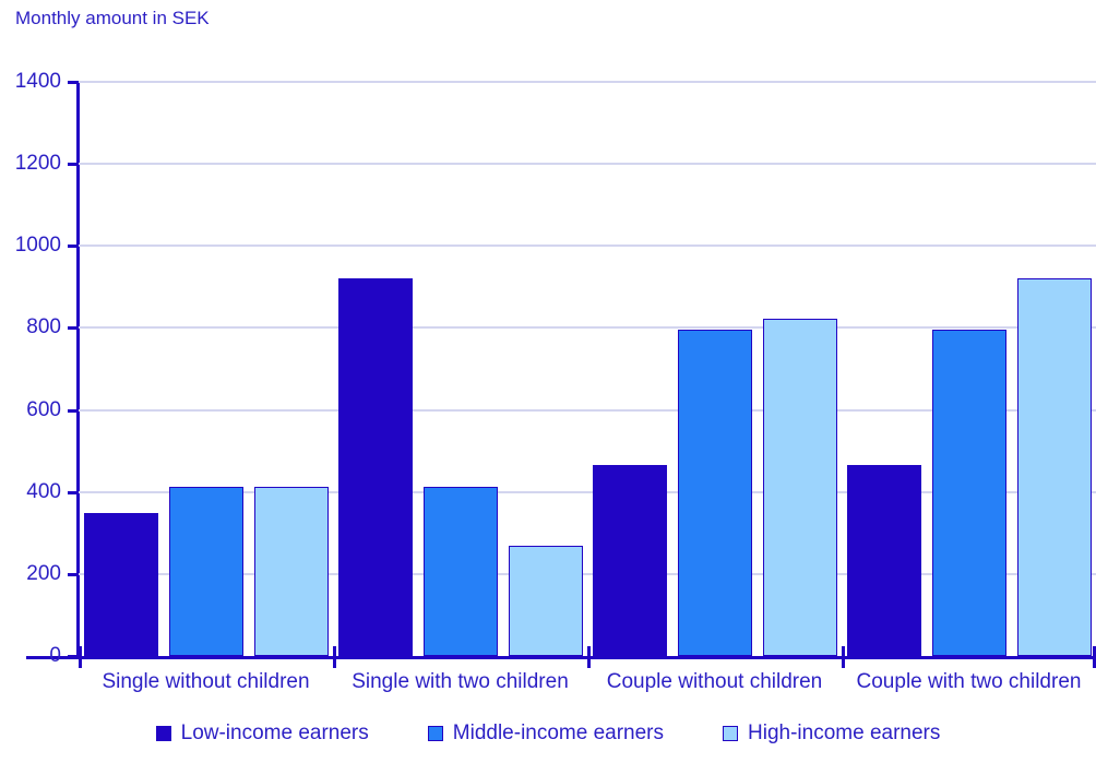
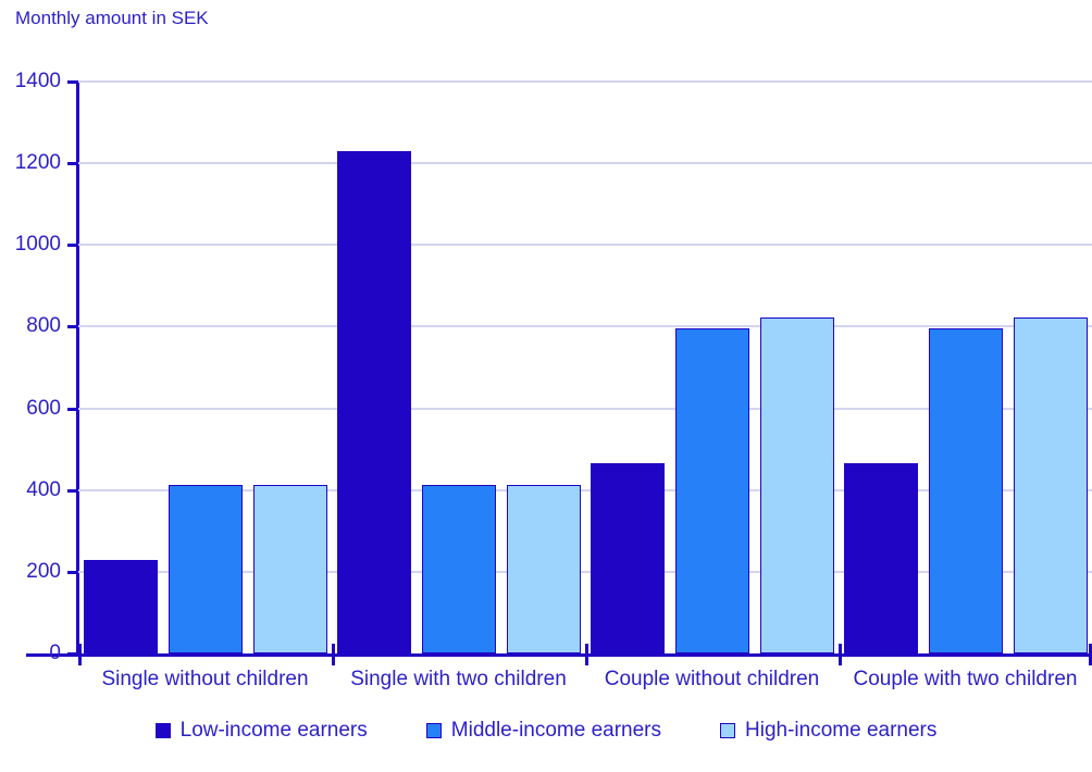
Low-income earners/Single without children: 350 -> 230
Low-income earners/Single with two children: 920 -> 1230
High-income earners/Single with two children: 270 -> 410
High-income earners/Couple with two children: 920 -> 820
